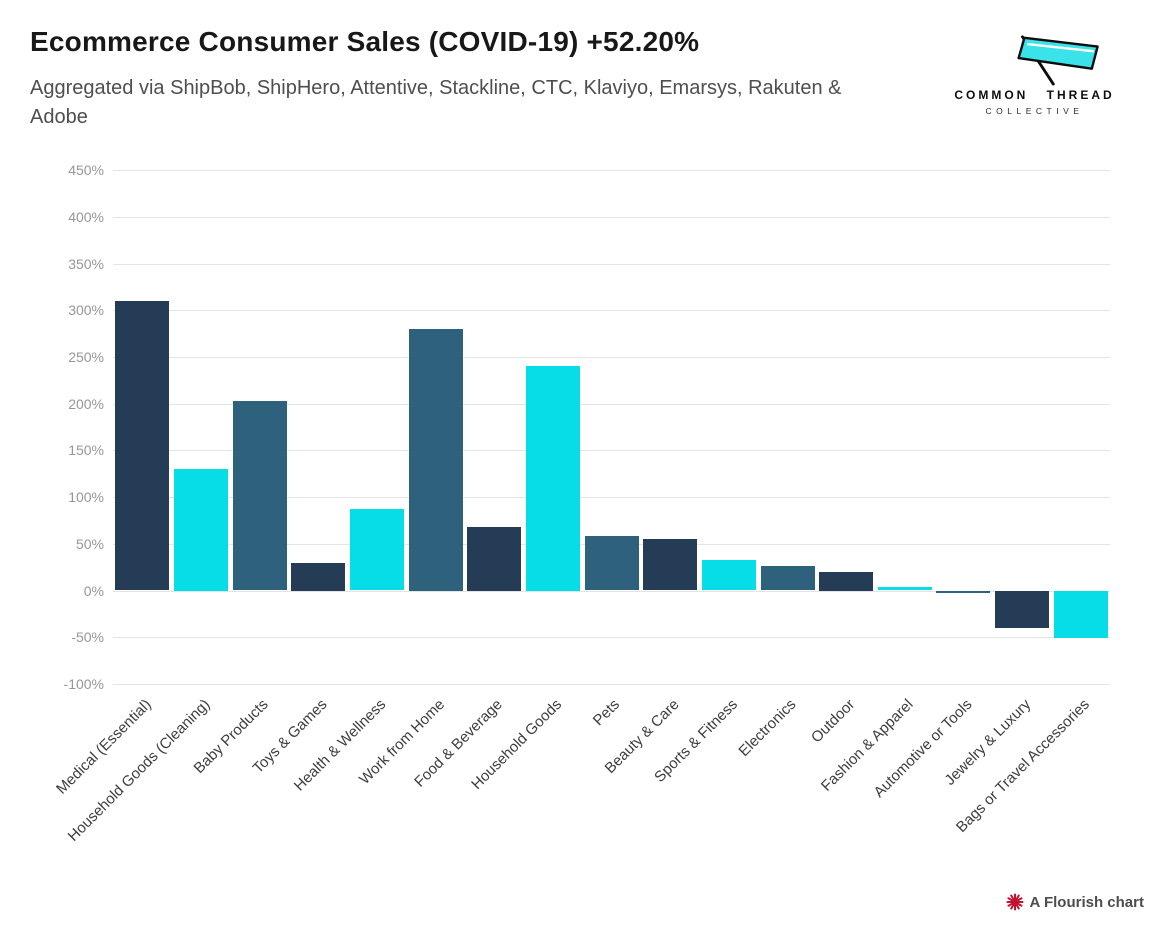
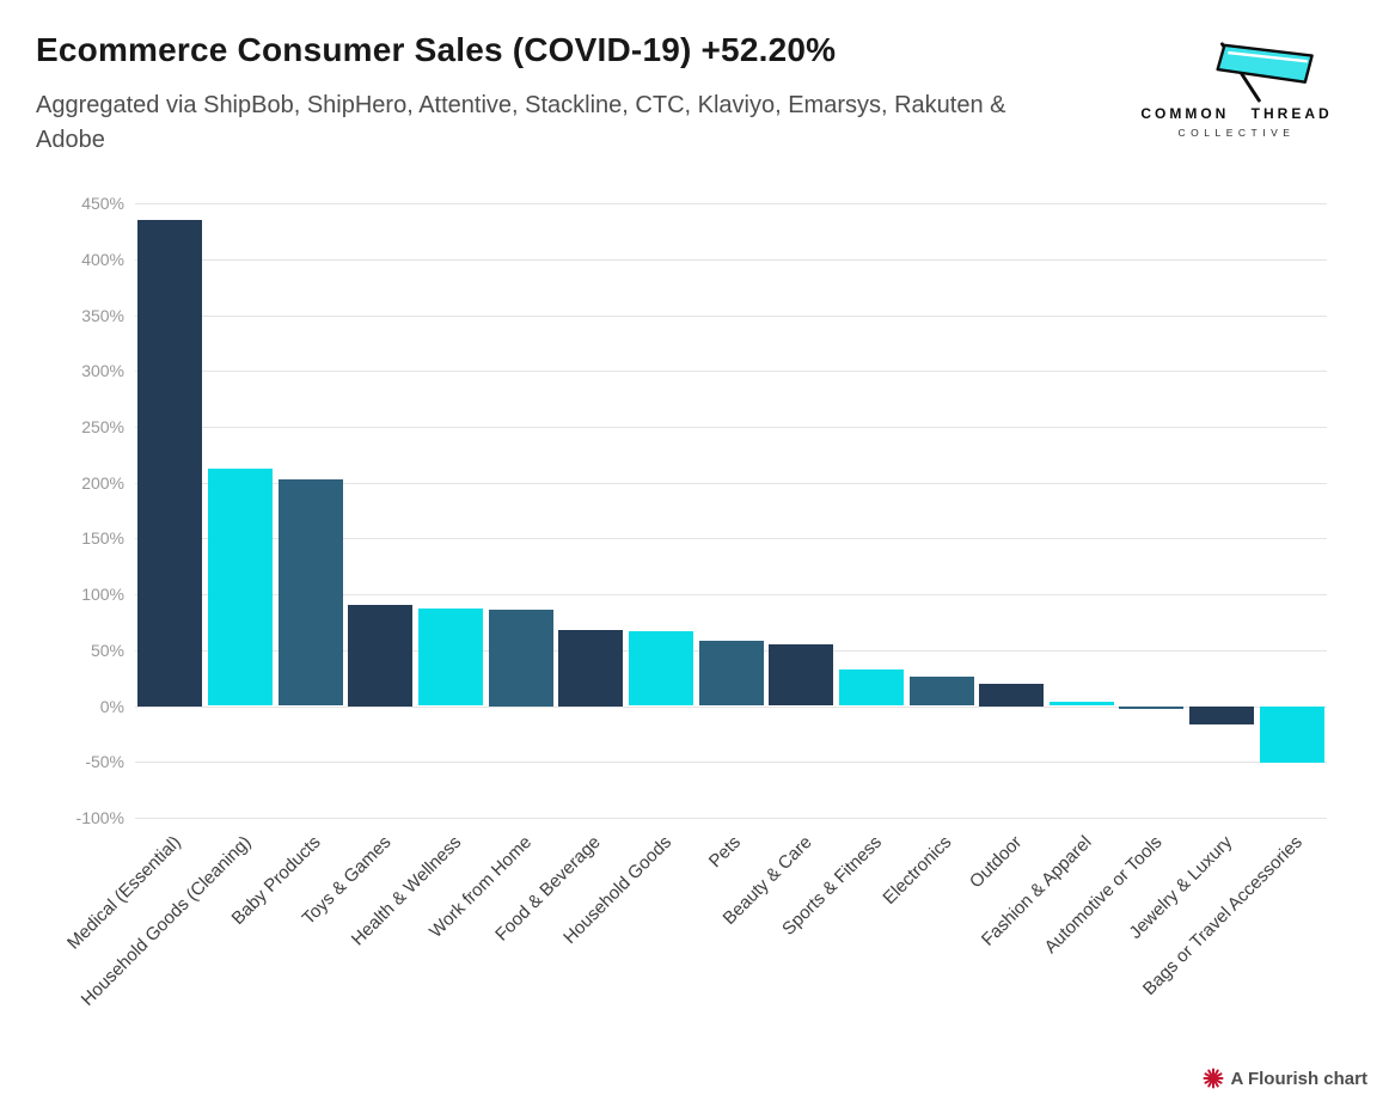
Medical (Essential): 310% -> 440%
Household Goods (Cleaning): 130% -> 210%
Toys & Games: 30% -> 90%
Work from Home: 280% -> 90%
Household Goods: 240% -> 70%
Jewelry & Luxury: -40% -> -20%
